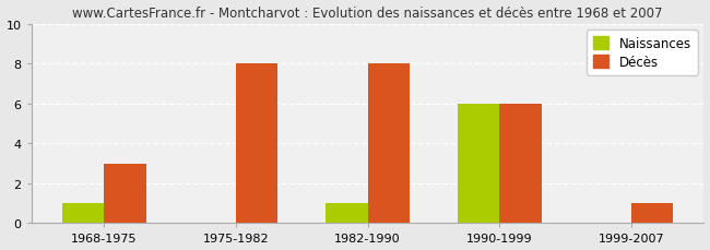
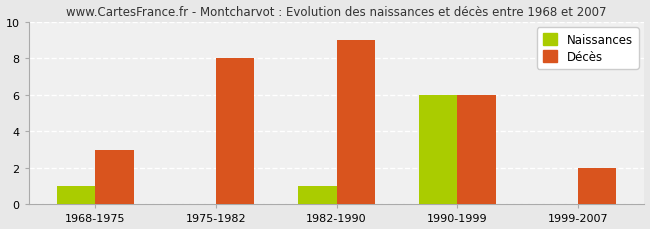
Décès/1982-1990: 8 -> 9
Décès/1999-2007: 1 -> 2
